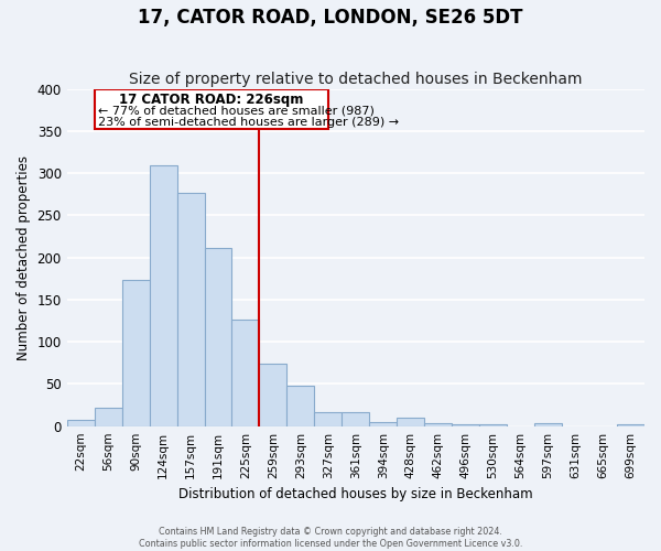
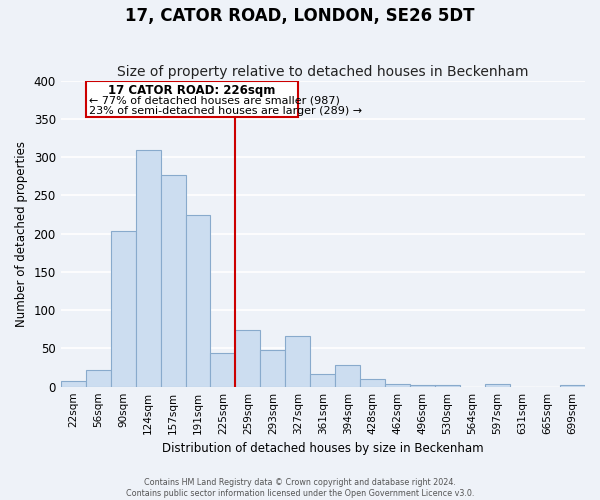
90sqm: 174 -> 204
191sqm: 211 -> 224
225sqm: 127 -> 44
327sqm: 16 -> 66
394sqm: 5 -> 28
